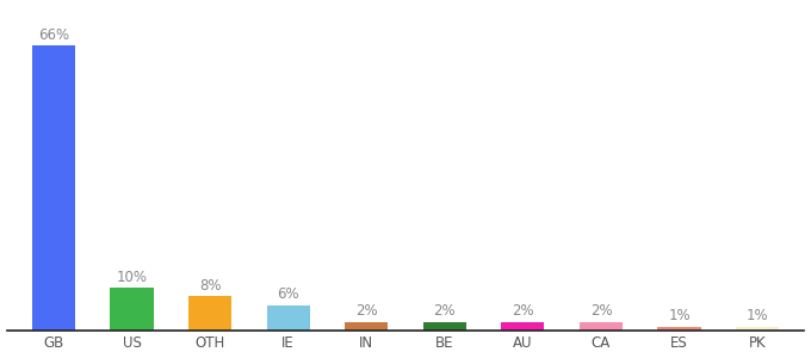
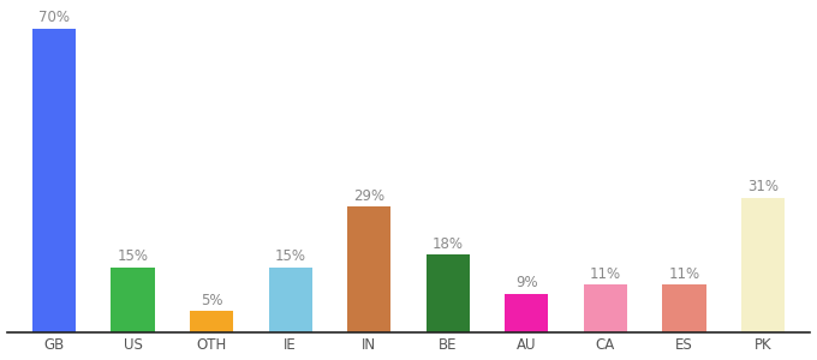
GB: 66% -> 70%
US: 10% -> 15%
OTH: 8% -> 5%
IE: 6% -> 15%
IN: 2% -> 29%
BE: 2% -> 18%
AU: 2% -> 9%
CA: 2% -> 11%
ES: 1% -> 11%
PK: 1% -> 31%
